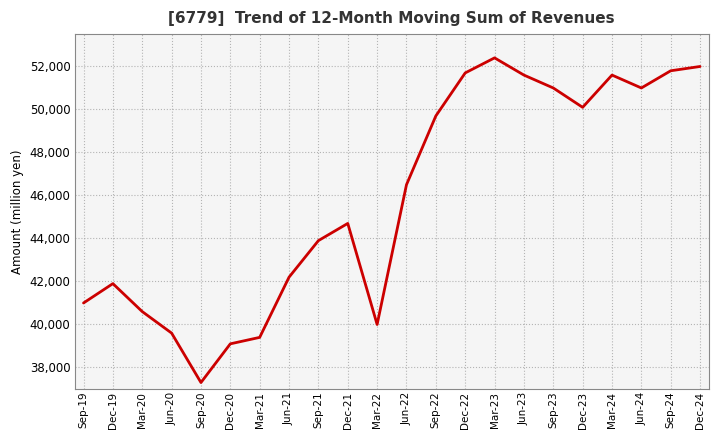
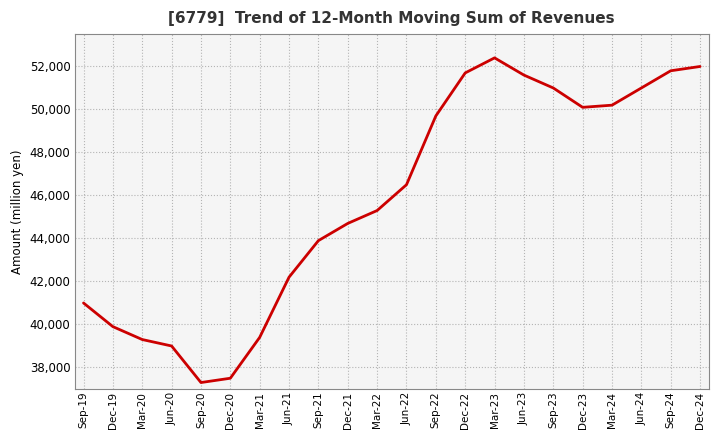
Dec-19: 41,900 -> 39,900
Mar-20: 40,600 -> 39,300
Jun-20: 39,600 -> 39,000
Dec-20: 39,100 -> 37,500
Mar-22: 40,000 -> 45,300
Mar-24: 51,600 -> 50,200
